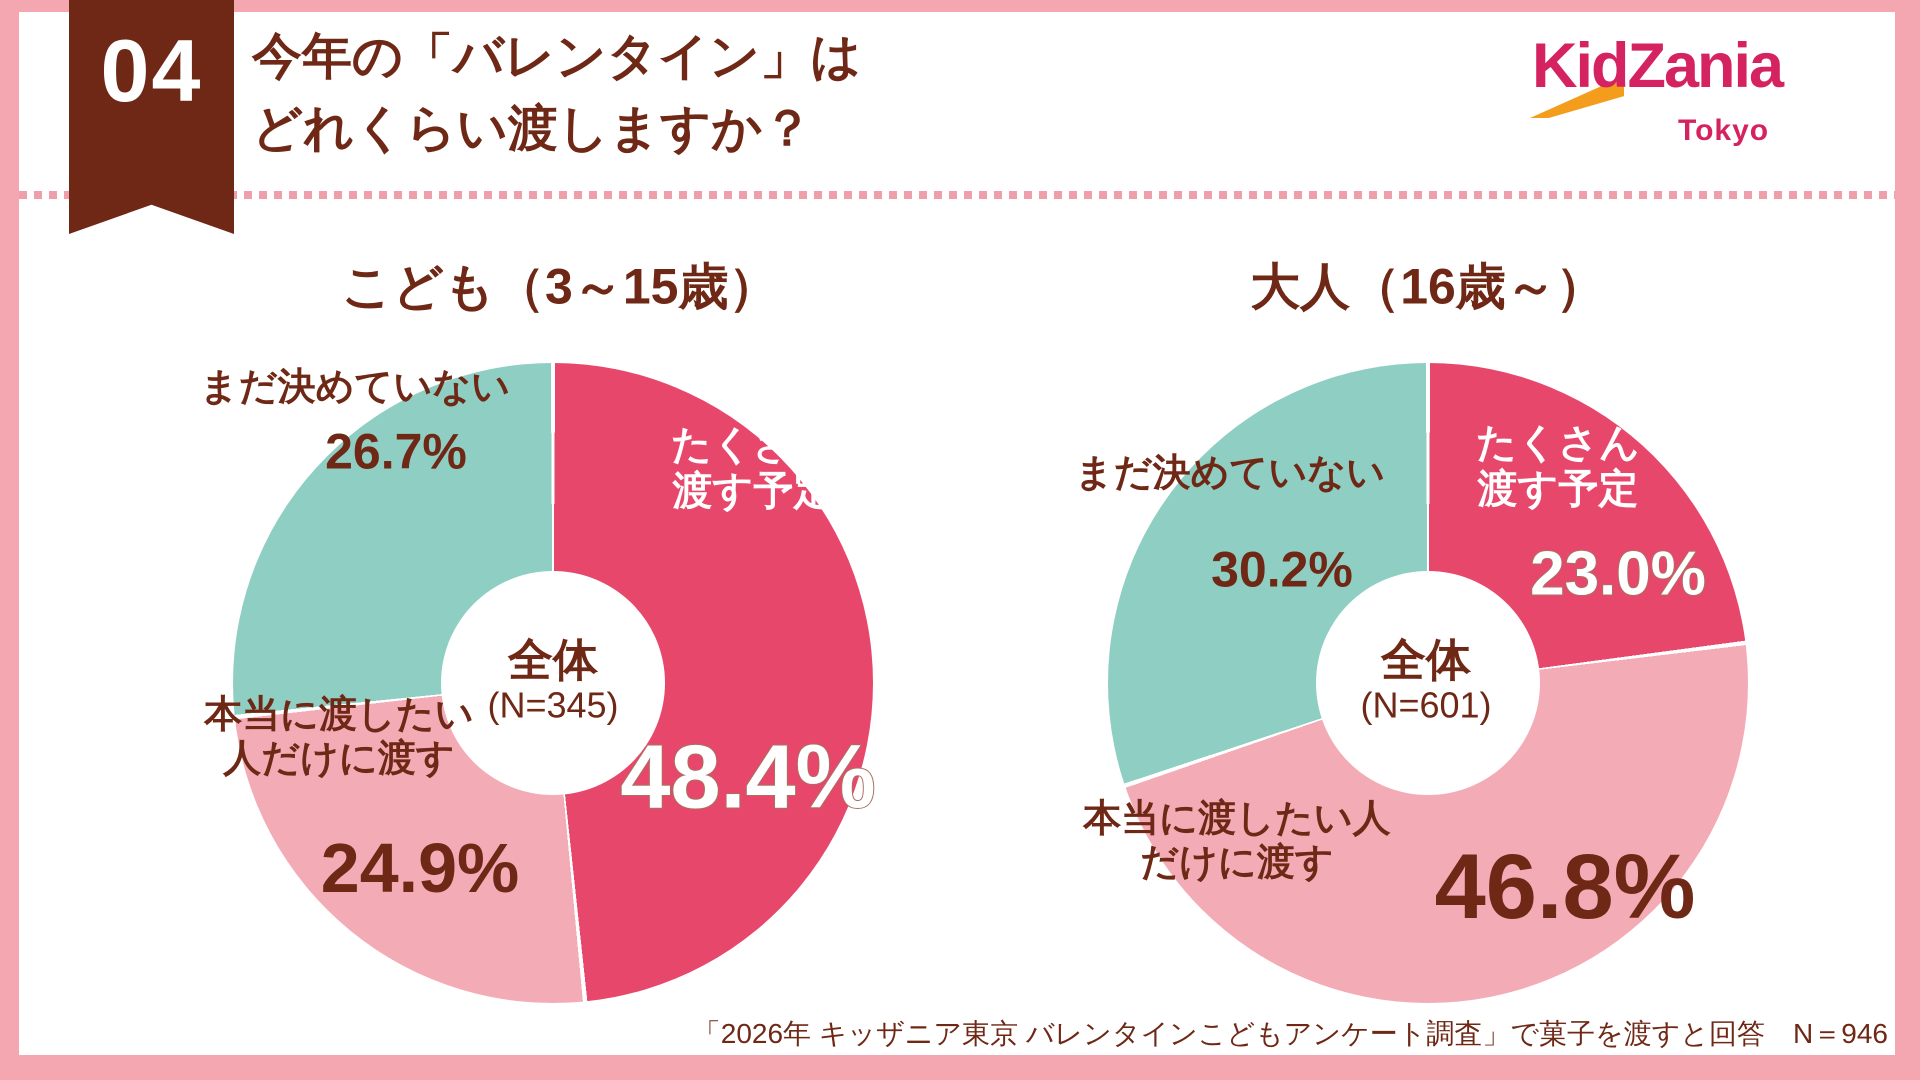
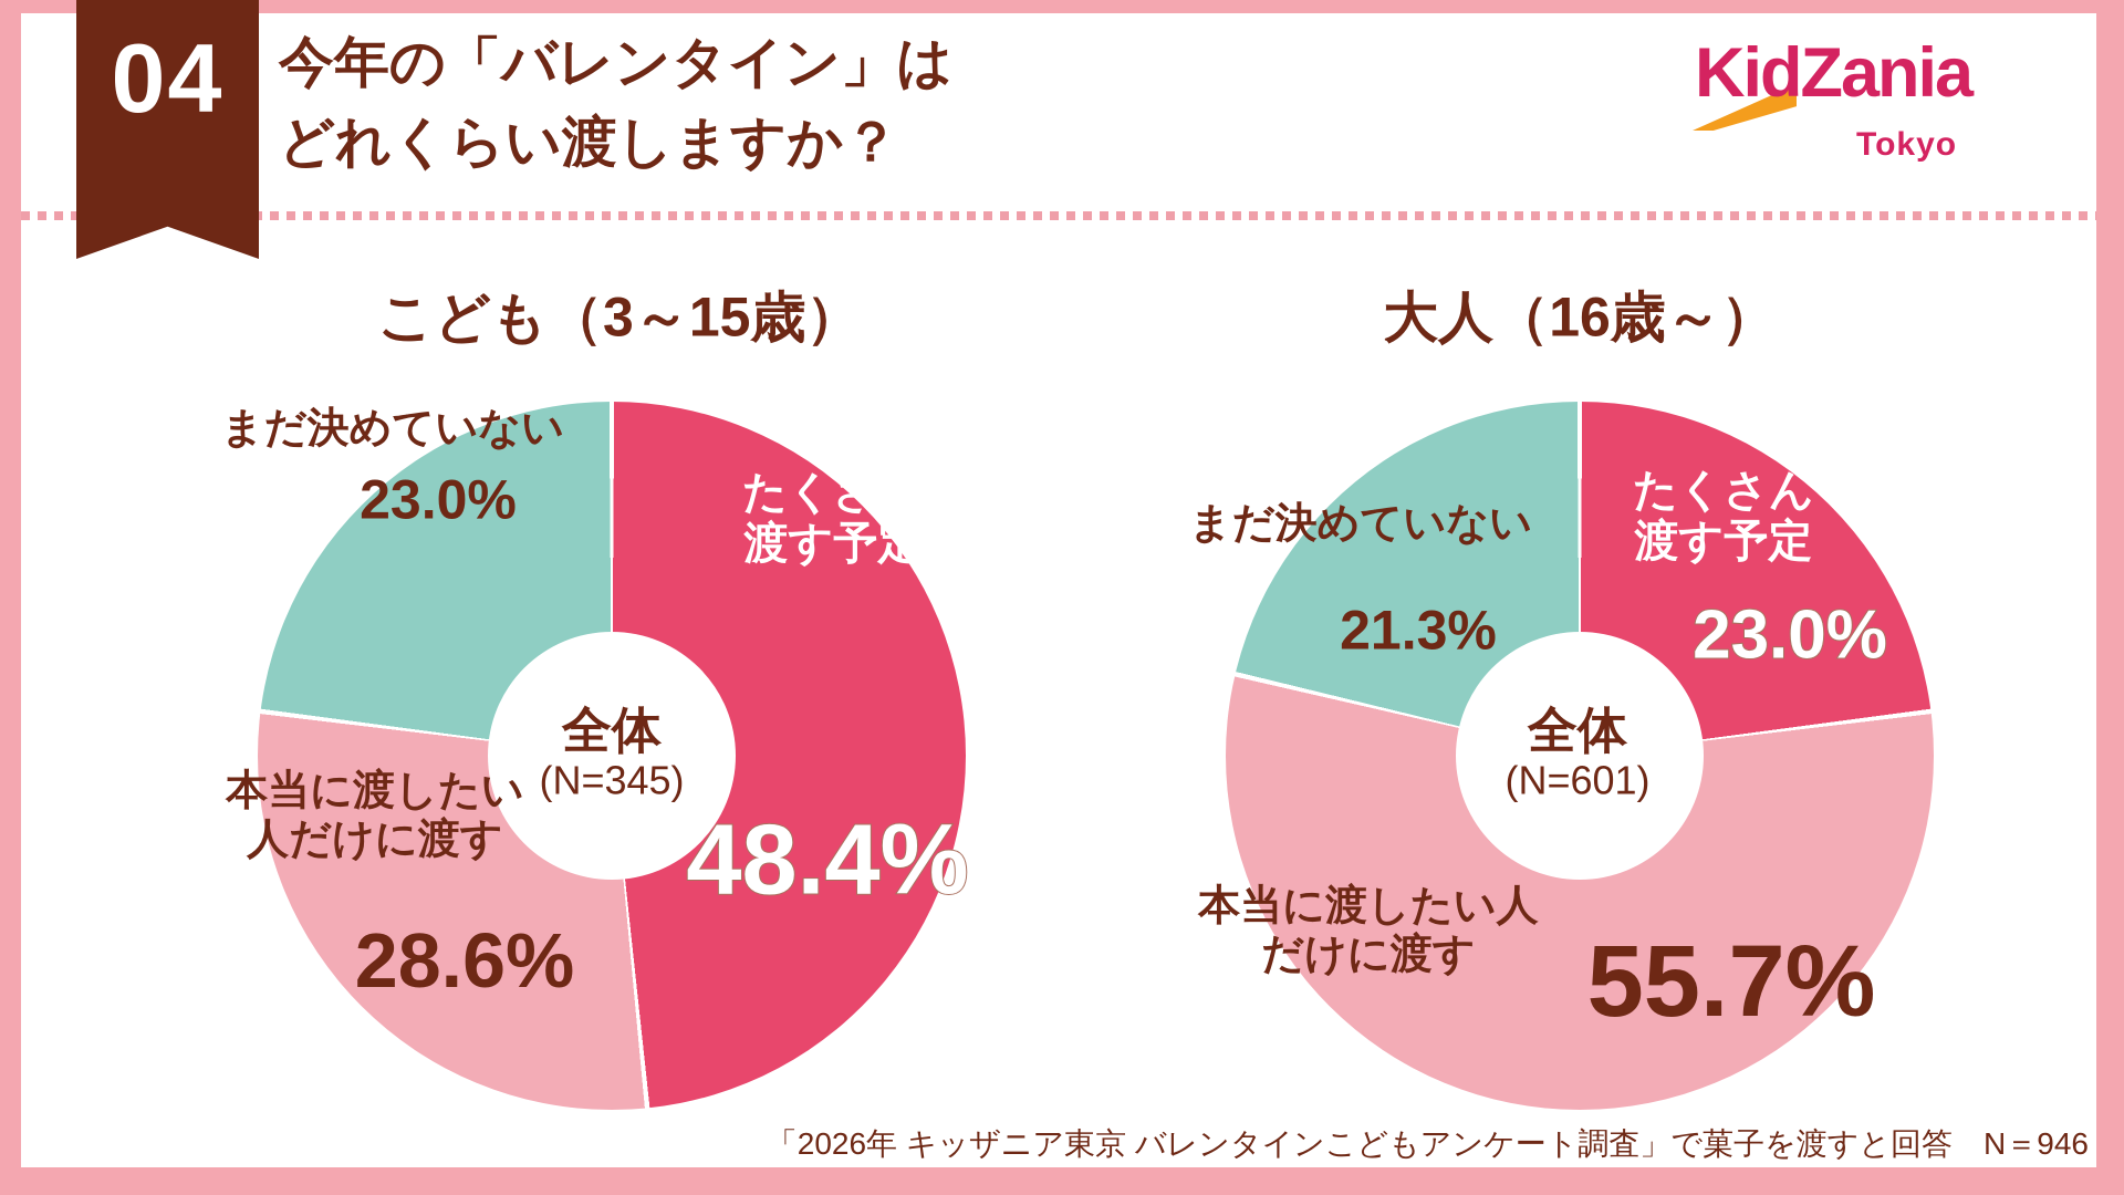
こども（3～15歳）/本当に渡したい人だけに渡す: 24.9% -> 28.6%
こども（3～15歳）/まだ決めていない: 26.7% -> 23.0%
大人（16歳～）/本当に渡したい人だけに渡す: 46.8% -> 55.7%
大人（16歳～）/まだ決めていない: 30.2% -> 21.3%
